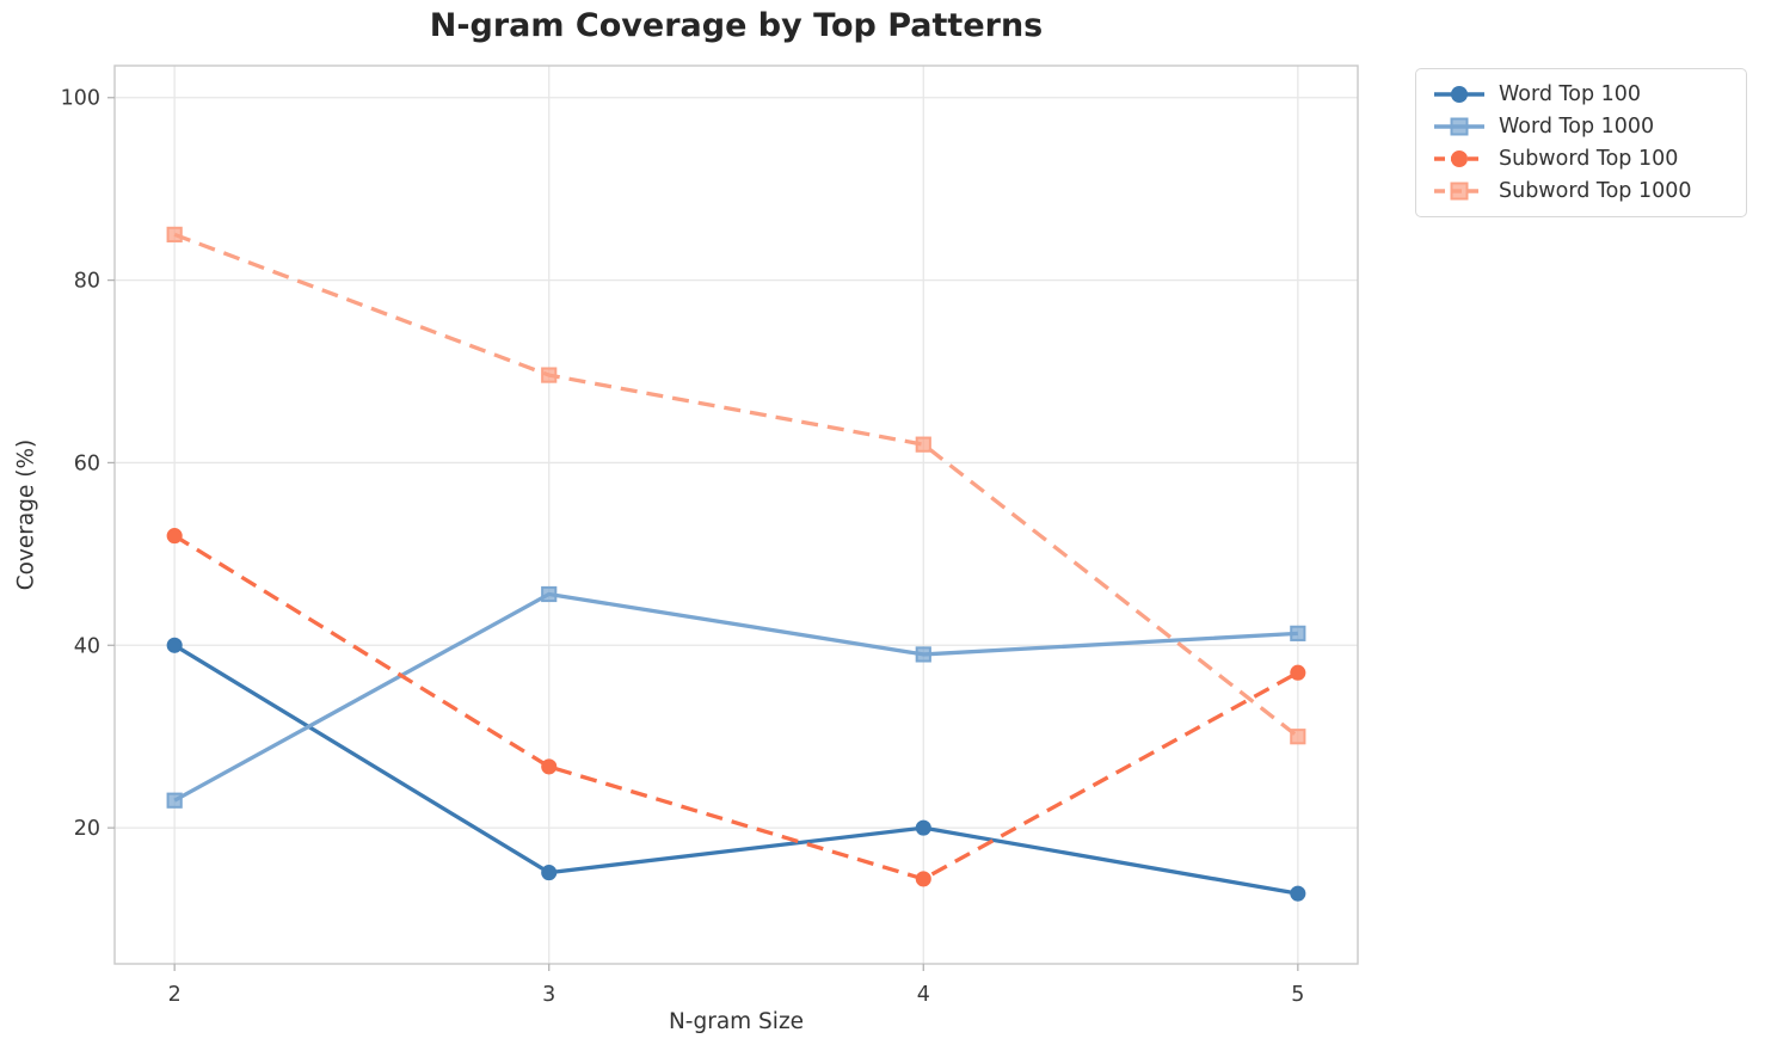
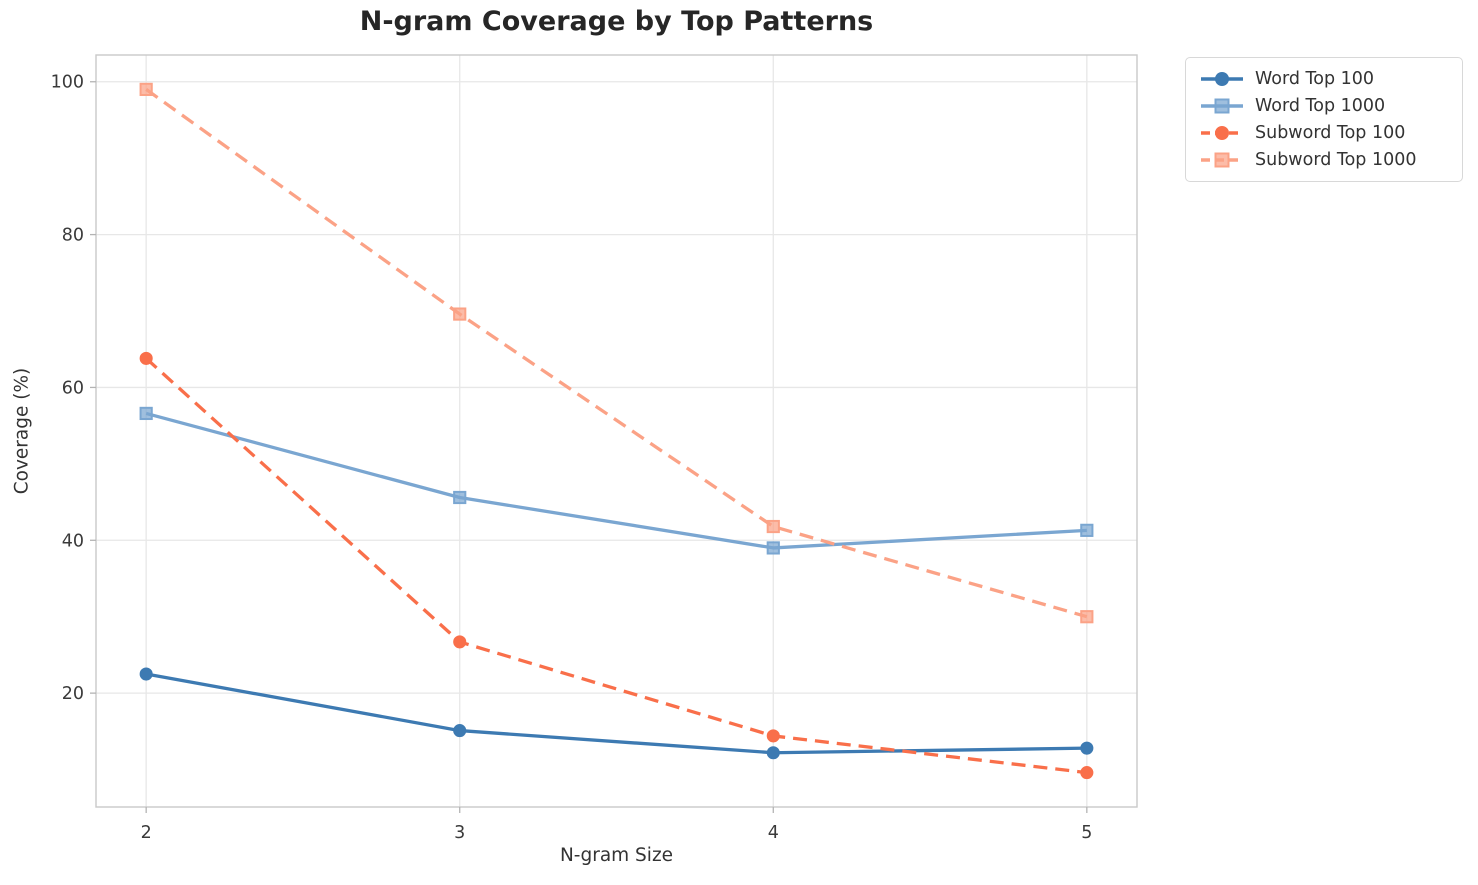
Word Top 100/2: 40 -> 22
Word Top 1000/2: 23 -> 57
Subword Top 100/2: 52 -> 64
Subword Top 1000/2: 85 -> 99
Word Top 100/4: 20 -> 12
Subword Top 1000/4: 62 -> 42
Subword Top 100/5: 37 -> 10
